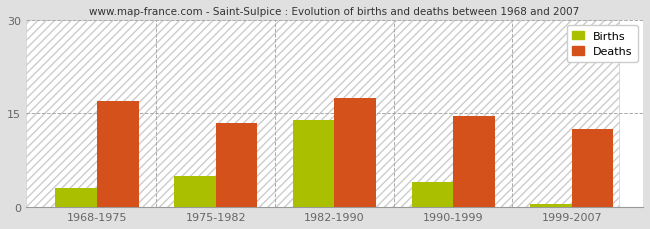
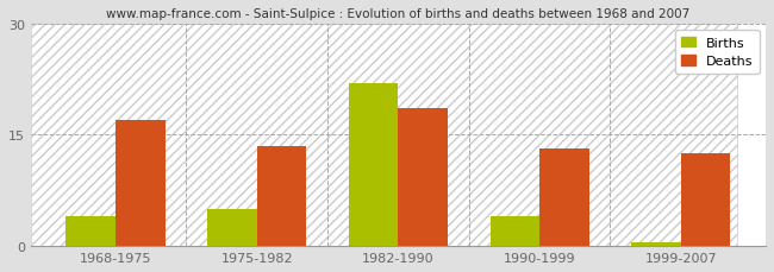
Births/1968-1975: 3.0 -> 4.0
Births/1982-1990: 14.0 -> 22.0
Deaths/1982-1990: 17.5 -> 18.6
Deaths/1990-1999: 14.5 -> 13.2
